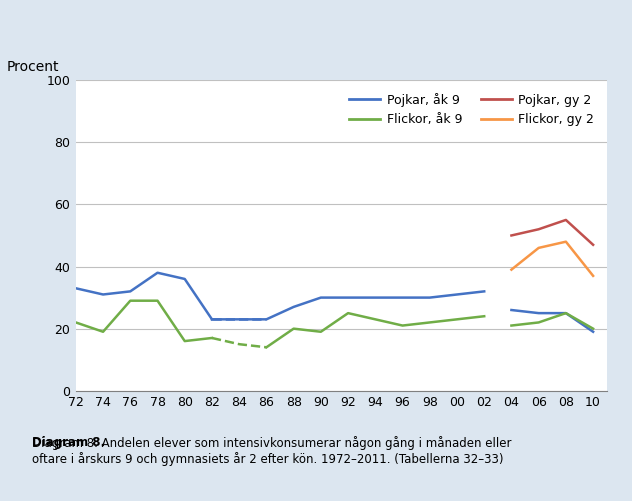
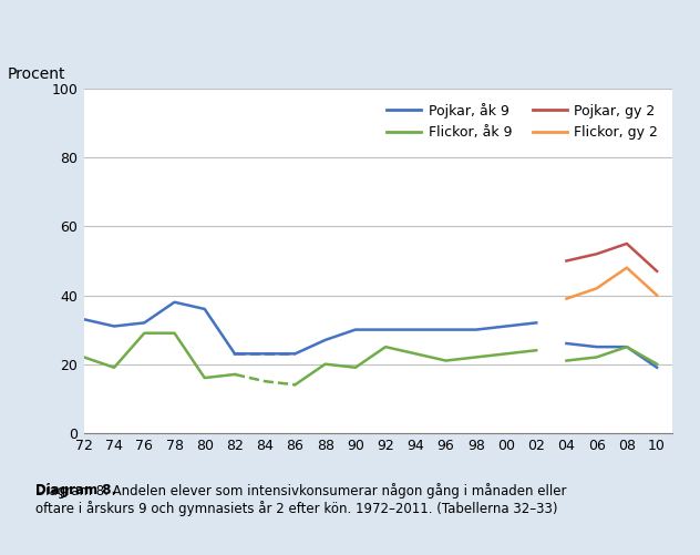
Flickor, gy 2/06: 46 -> 42
Flickor, gy 2/10: 37 -> 40
